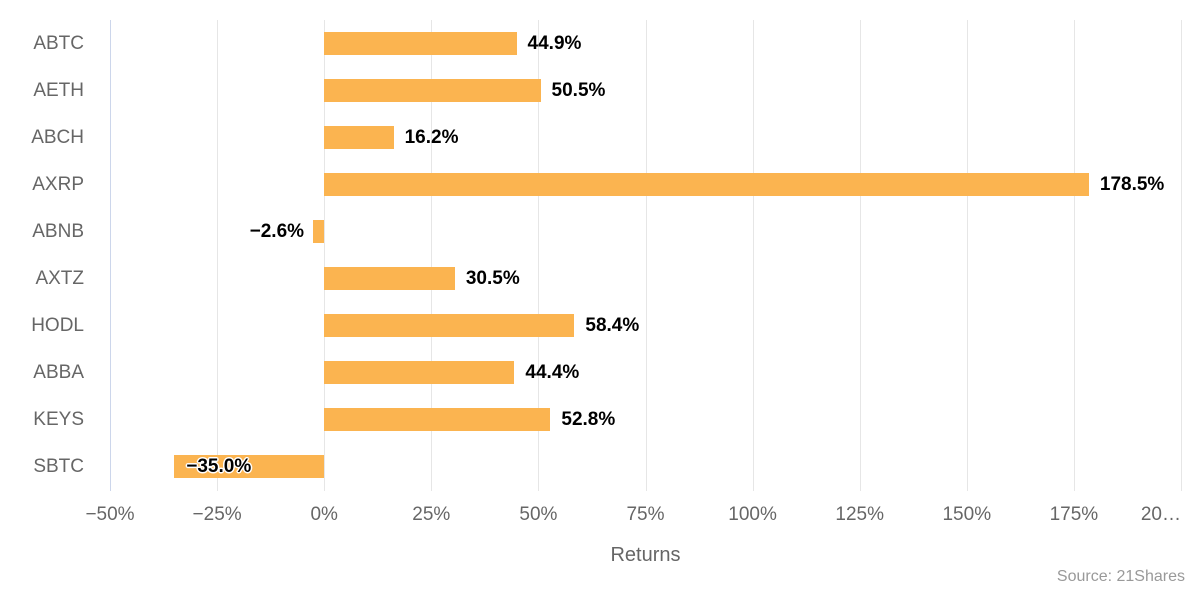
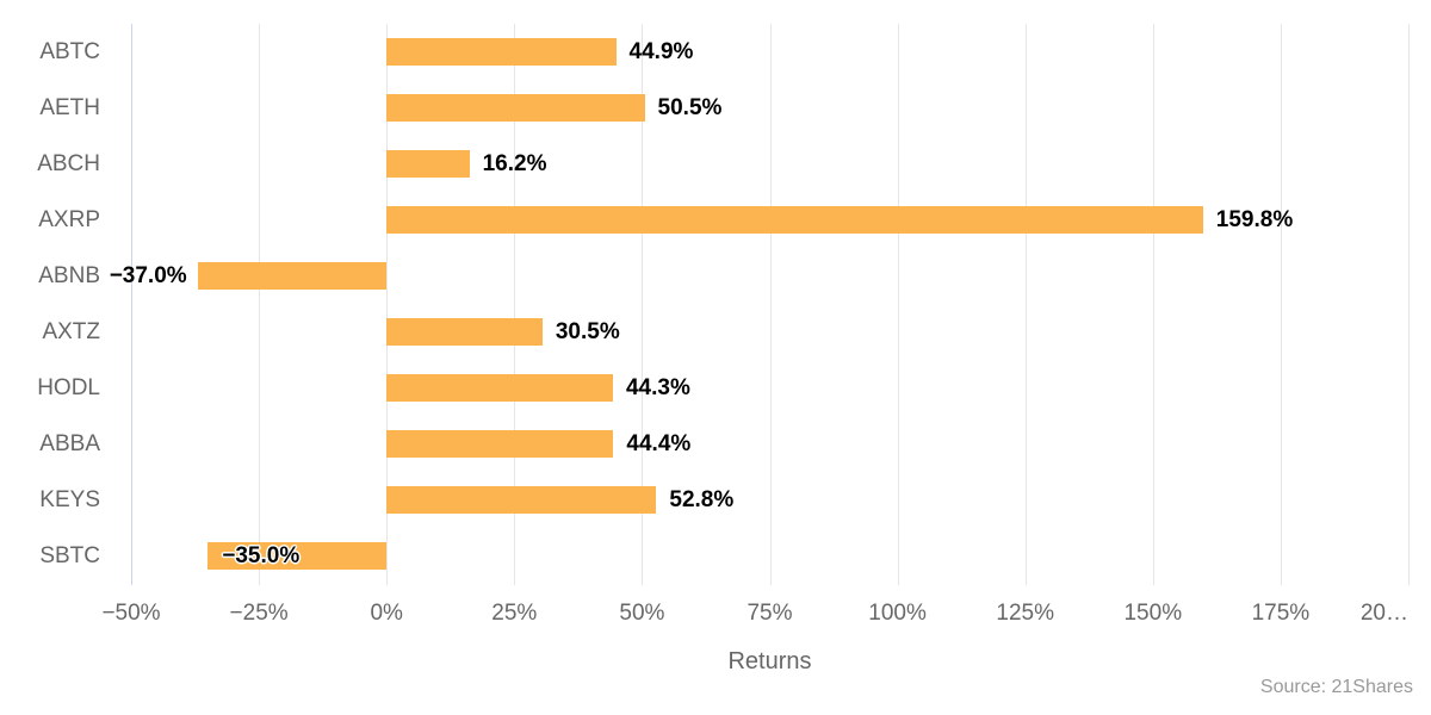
AXRP: 178.5% -> 159.8%
ABNB: −2.6% -> −37.0%
HODL: 58.4% -> 44.3%
